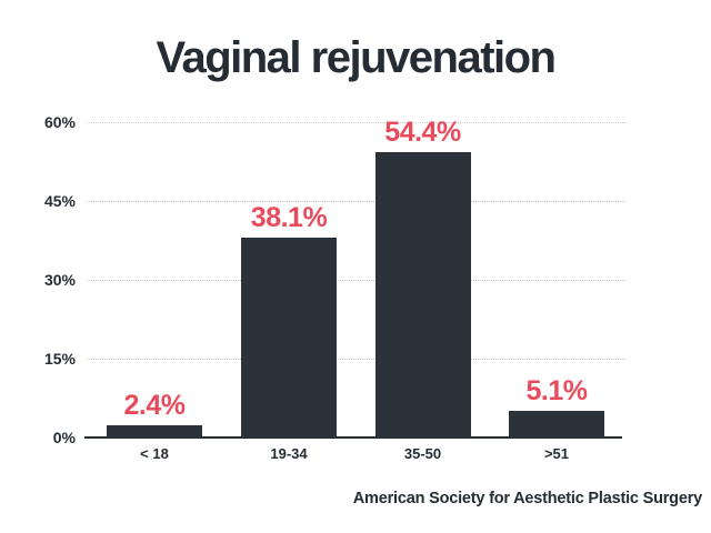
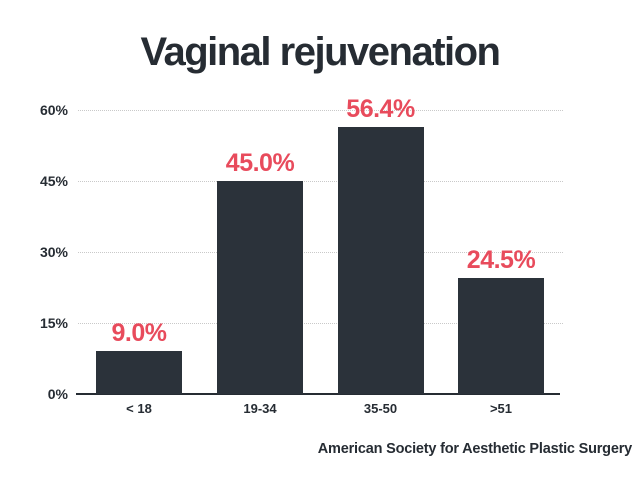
< 18: 2.4% -> 9.0%
19-34: 38.1% -> 45.0%
35-50: 54.4% -> 56.4%
>51: 5.1% -> 24.5%
